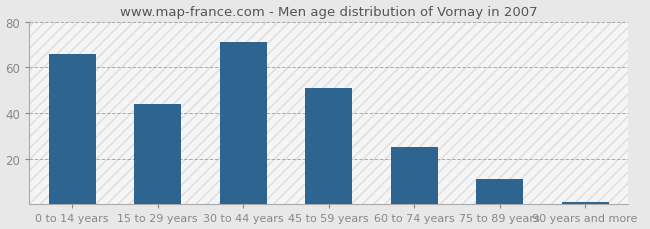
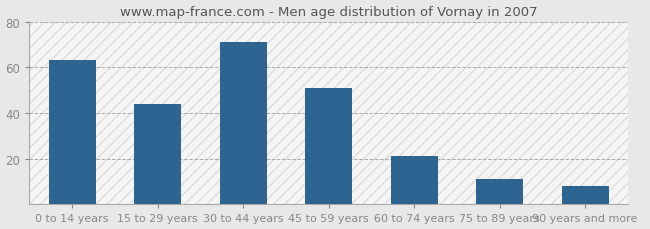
0 to 14 years: 66 -> 63
60 to 74 years: 25 -> 21
90 years and more: 1 -> 8
